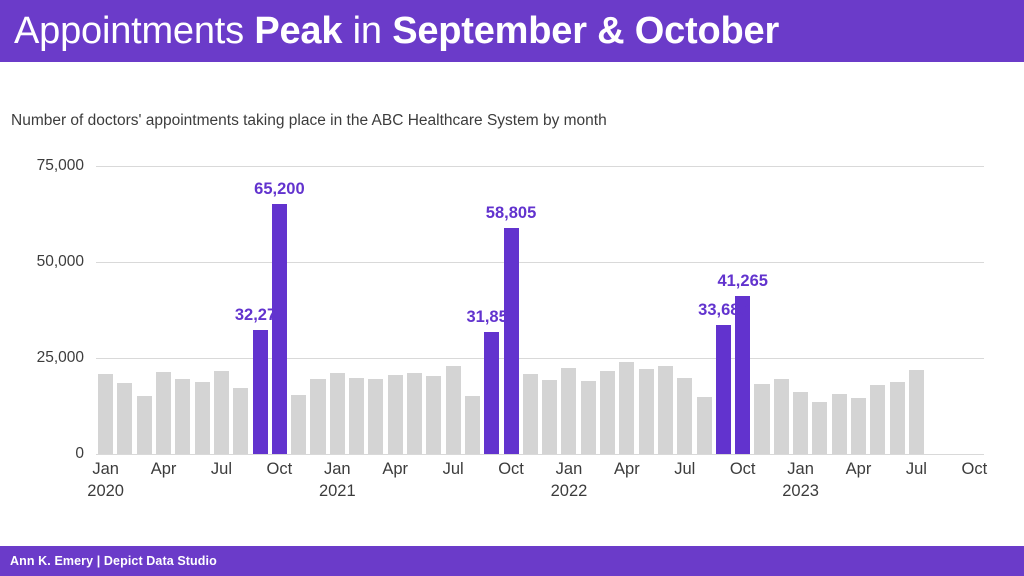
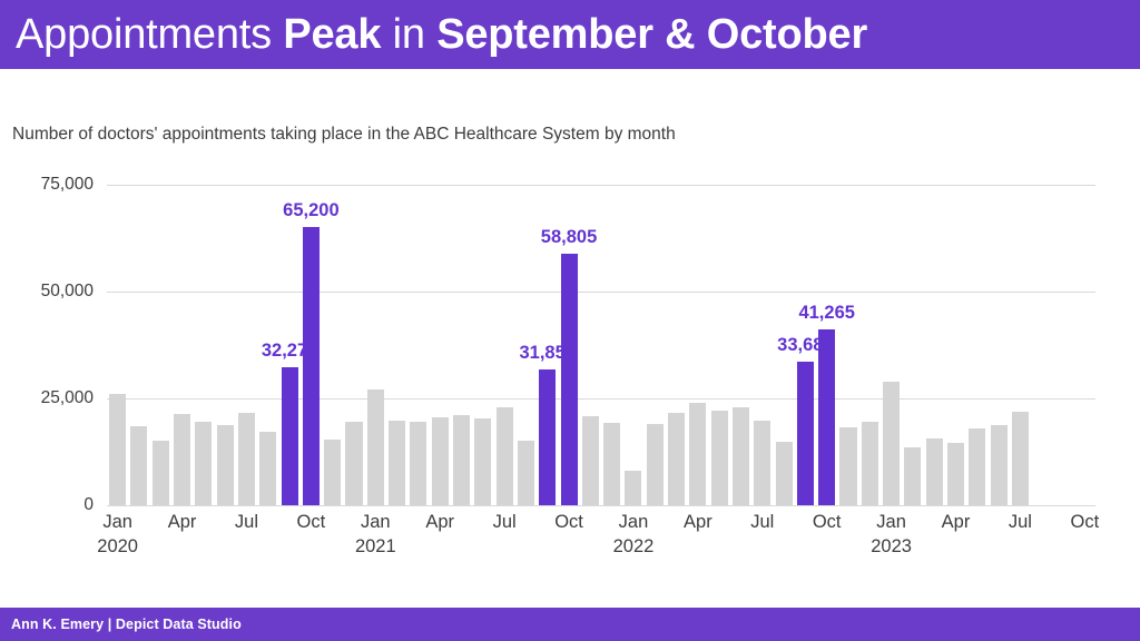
Jan 2020: 21000 -> 26000
Jan 2021: 21000 -> 27000
Jan 2022: 22000 -> 8000
Jan 2023: 16000 -> 29000
